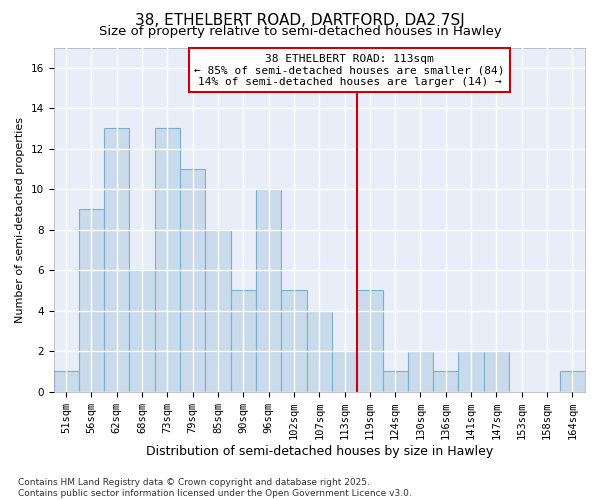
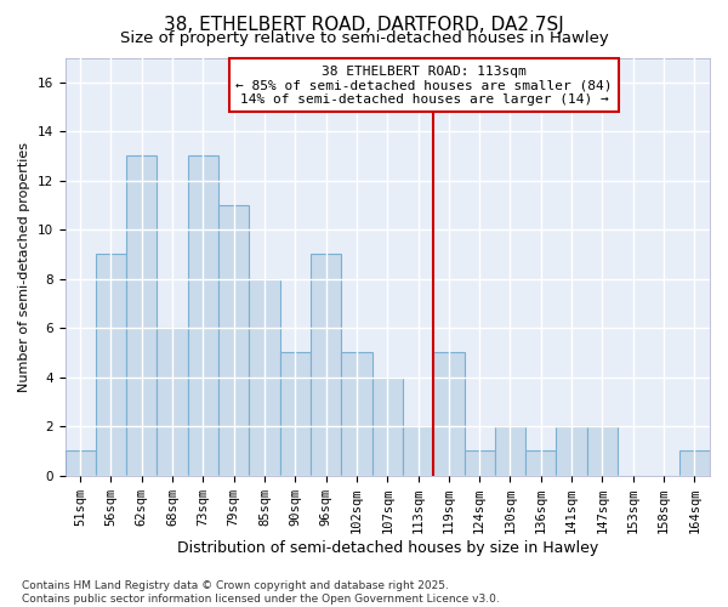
96sqm: 10 -> 9
